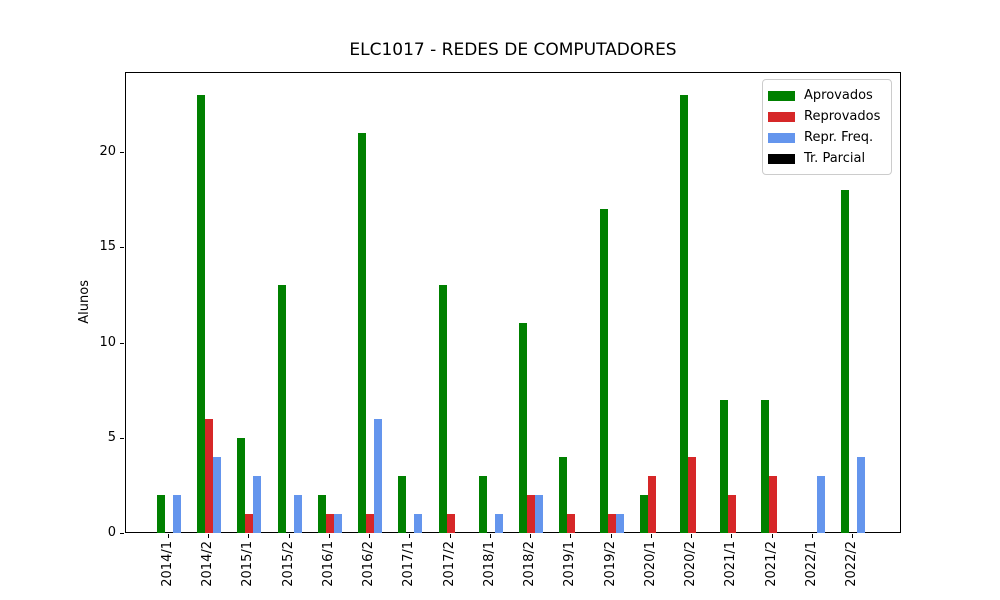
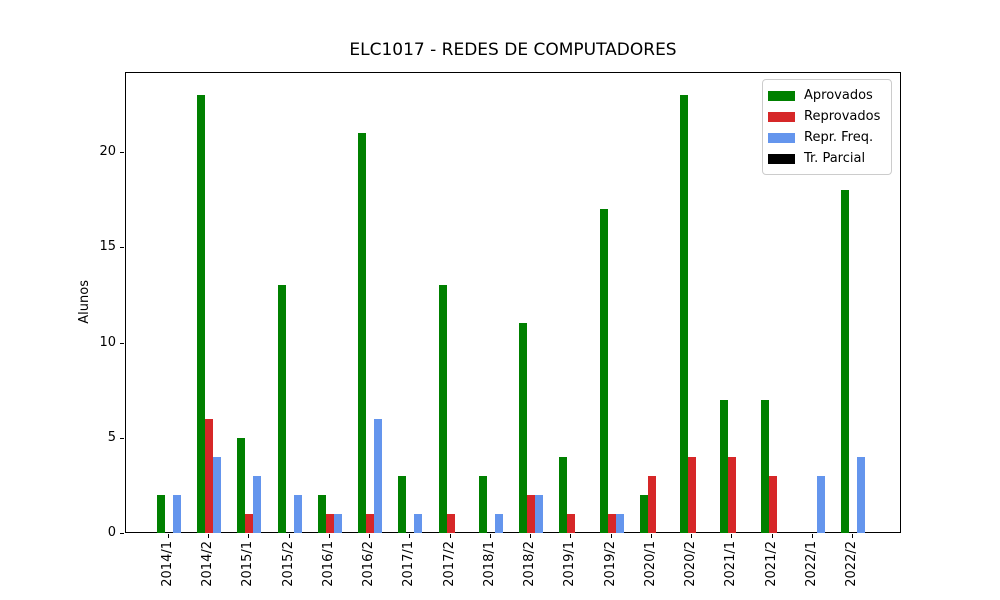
Reprovados/2021/1: 2 -> 4
